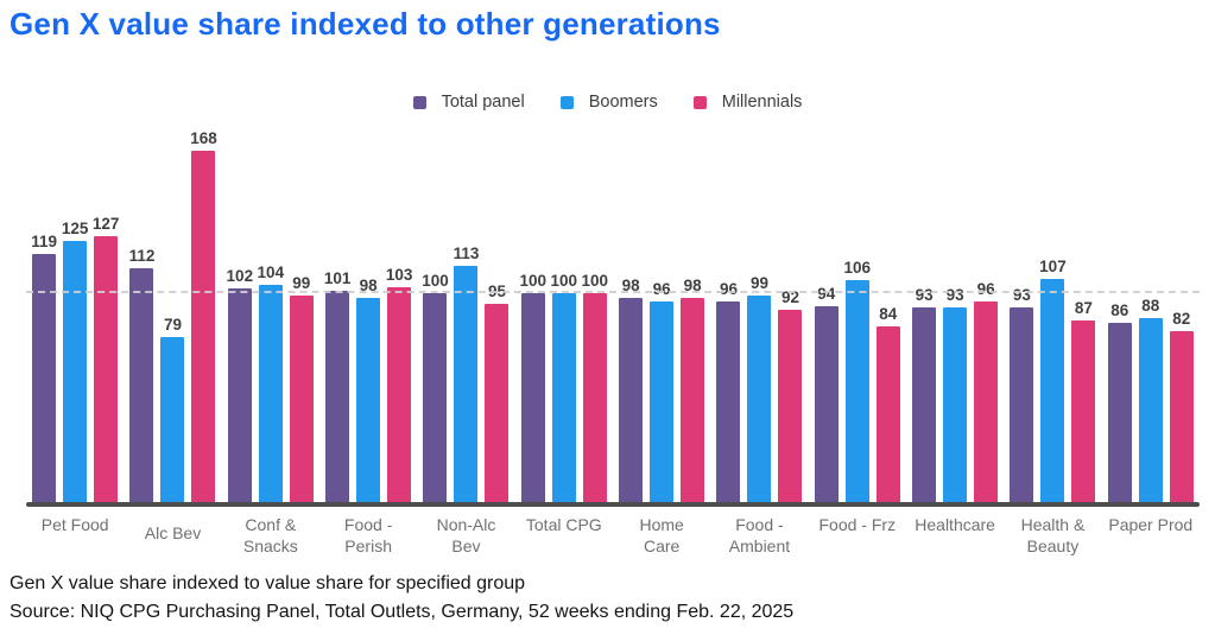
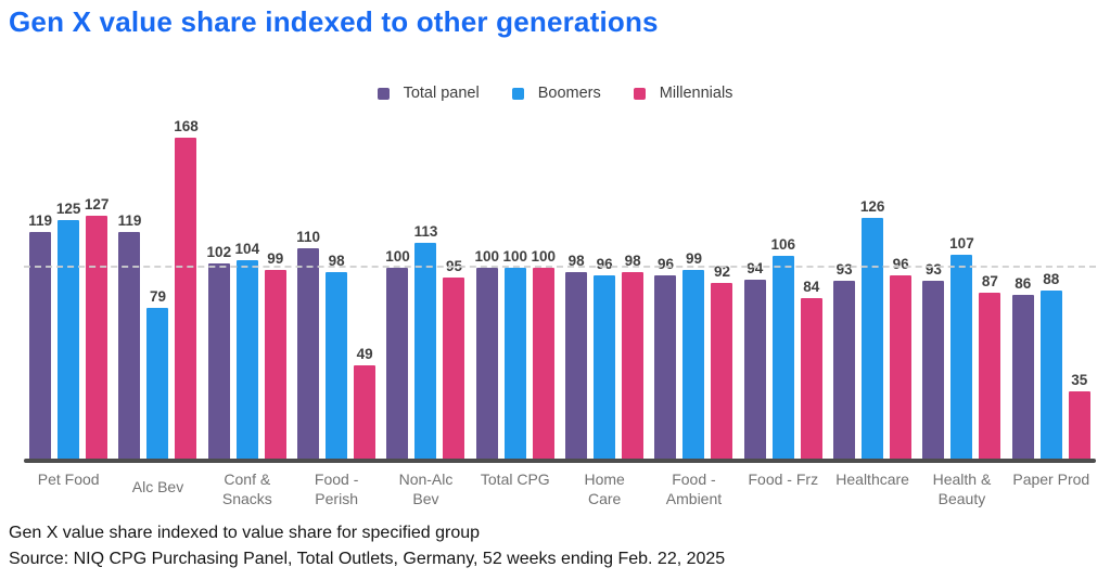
Total panel/Alc Bev: 112 -> 119
Total panel/Food - Perish: 101 -> 110
Millennials/Food - Perish: 103 -> 49
Boomers/Healthcare: 93 -> 126
Millennials/Paper Prod: 82 -> 35
